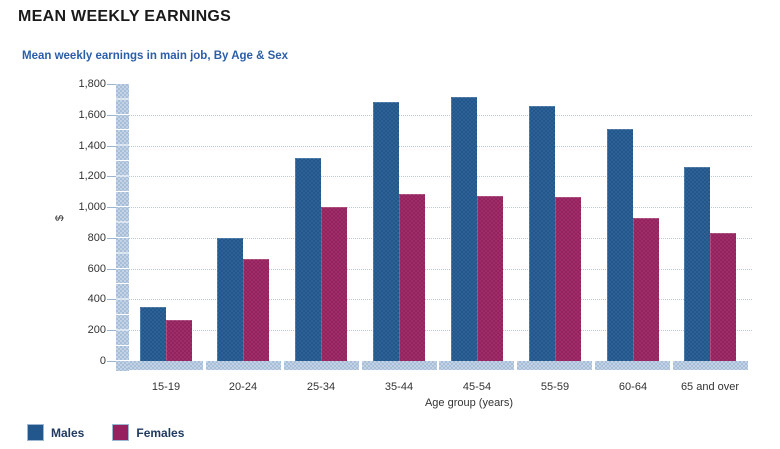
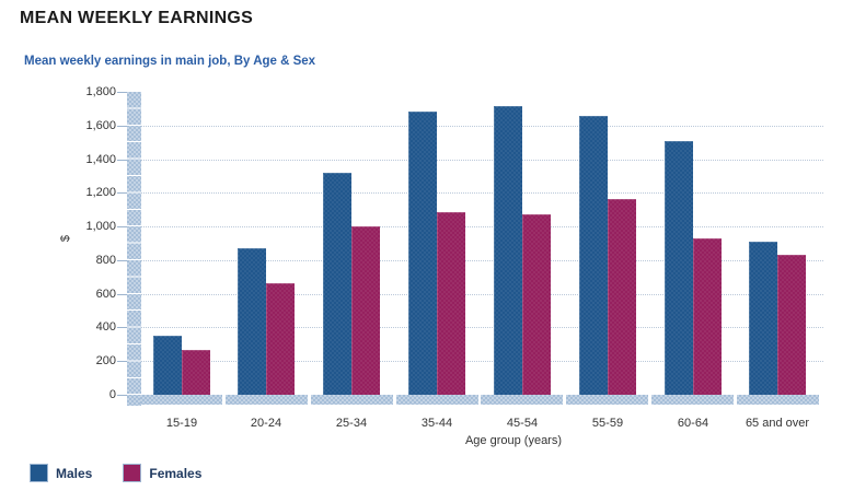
Males/20-24: 800 -> 870
Females/55-59: 1060 -> 1160
Males/65 and over: 1260 -> 910
